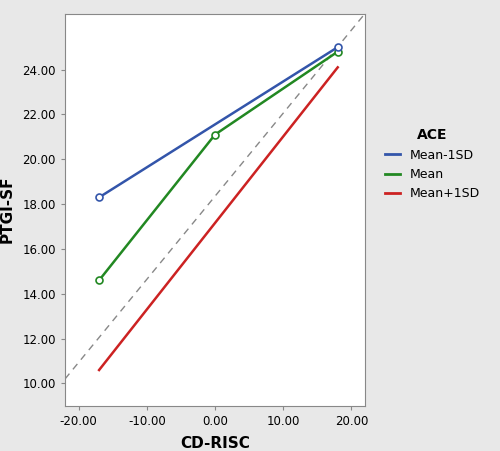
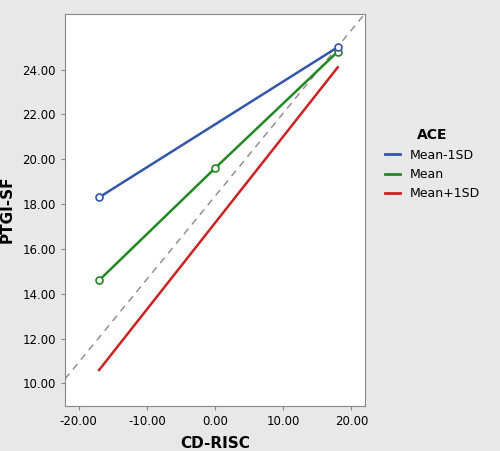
0.00: 21.1 -> 19.6
